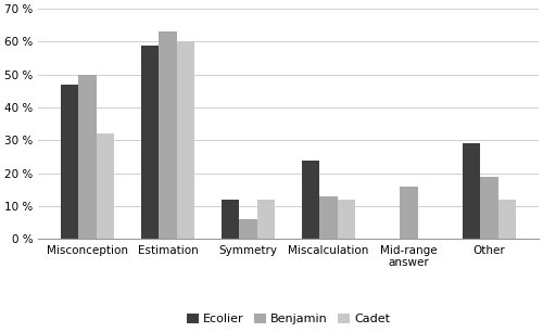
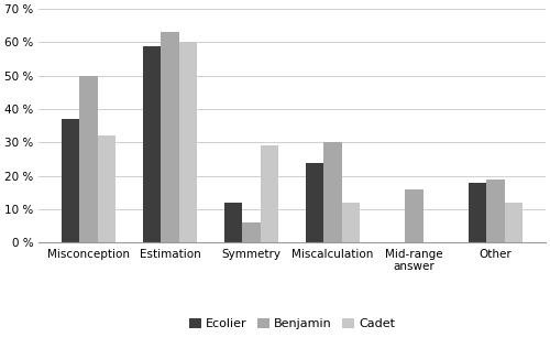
Ecolier/Misconception: 47 % -> 37 %
Cadet/Symmetry: 12 % -> 29 %
Benjamin/Miscalculation: 13 % -> 30 %
Ecolier/Other: 29 % -> 18 %
